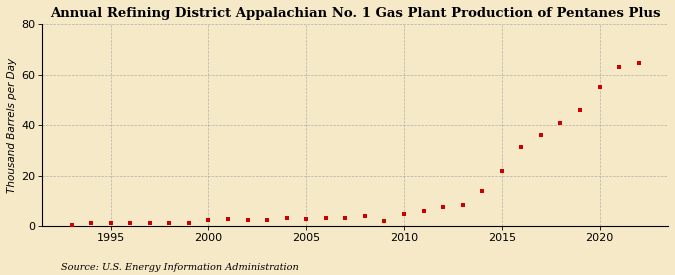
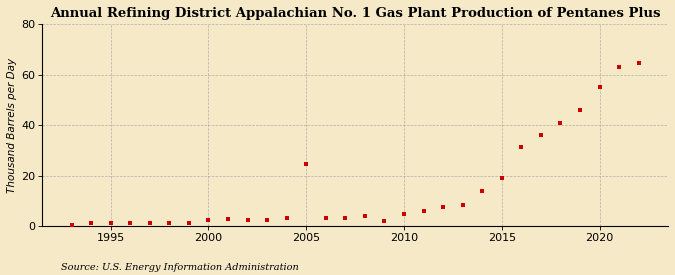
2005: 3.0 -> 24.5
2015: 22.0 -> 19.0
